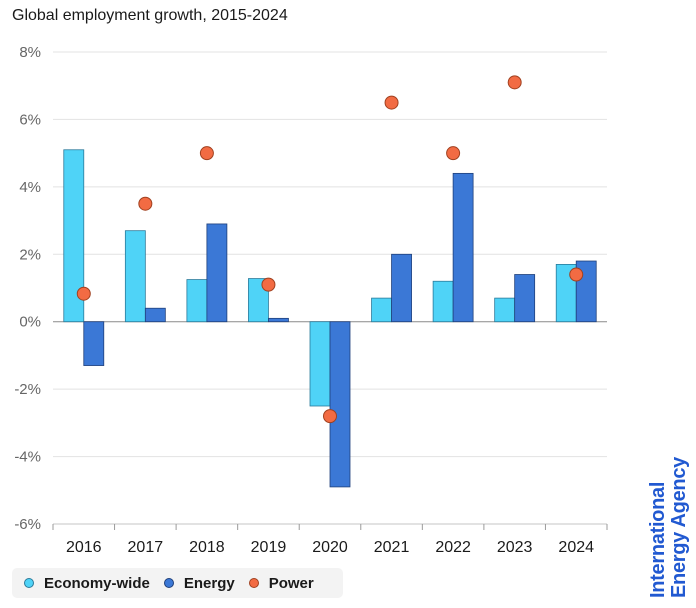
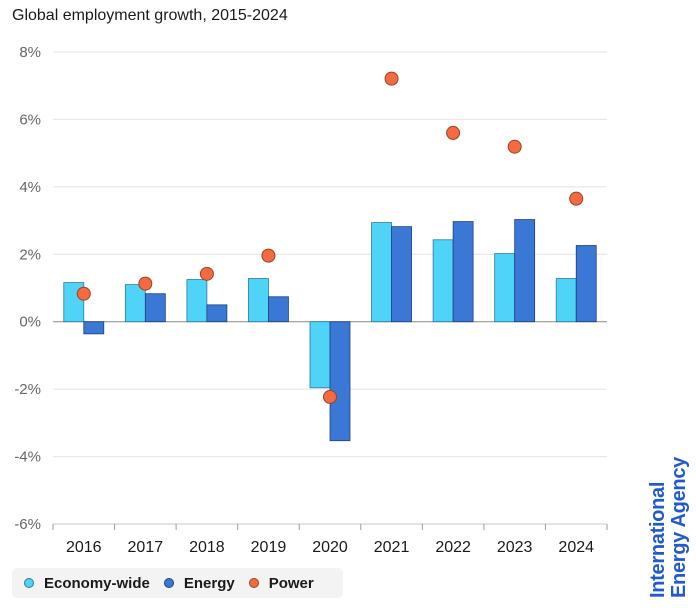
Economy-wide/2016: 5.1% -> 1.2%
Energy/2016: -1.3% -> -0.4%
Economy-wide/2017: 2.7% -> 1.1%
Energy/2017: 0.4% -> 0.8%
Power/2017: 3.5% -> 1.1%
Energy/2018: 2.9% -> 0.5%
Power/2018: 5.0% -> 1.4%
Energy/2019: 0.1% -> 0.7%
Power/2019: 1.1% -> 2.0%
Economy-wide/2020: -2.5% -> -2.0%
Energy/2020: -4.9% -> -3.5%
Power/2020: -2.8% -> -2.2%
Economy-wide/2021: 0.7% -> 2.9%
Energy/2021: 2.0% -> 2.8%
Power/2021: 6.5% -> 7.2%
Economy-wide/2022: 1.2% -> 2.4%
Energy/2022: 4.4% -> 3.0%
Power/2022: 5.0% -> 5.6%
Economy-wide/2023: 0.7% -> 2.0%
Energy/2023: 1.4% -> 3.0%
Power/2023: 7.1% -> 5.2%
Economy-wide/2024: 1.7% -> 1.3%
Energy/2024: 1.8% -> 2.3%
Power/2024: 1.4% -> 3.6%
